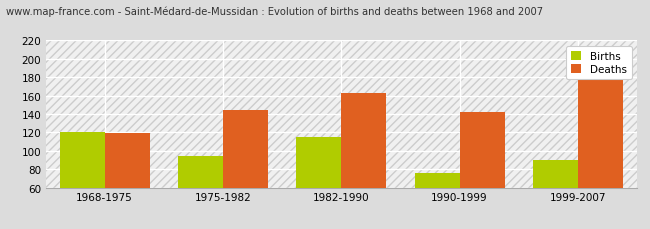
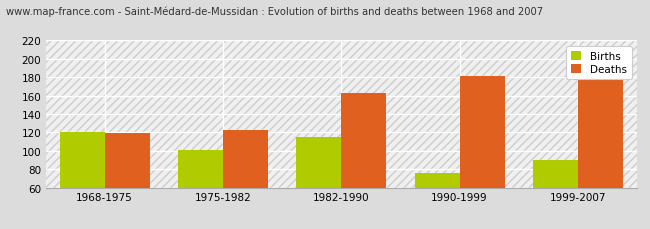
Births/1975-1982: 94 -> 101
Deaths/1975-1982: 144 -> 123
Deaths/1990-1999: 142 -> 181
